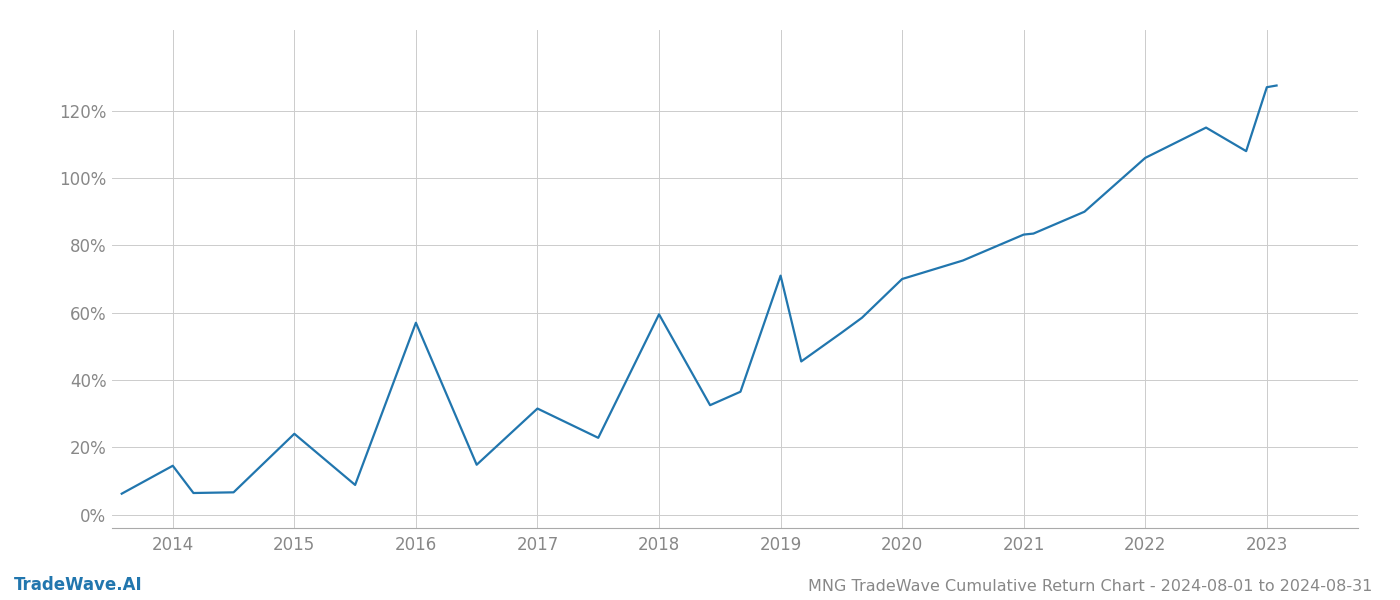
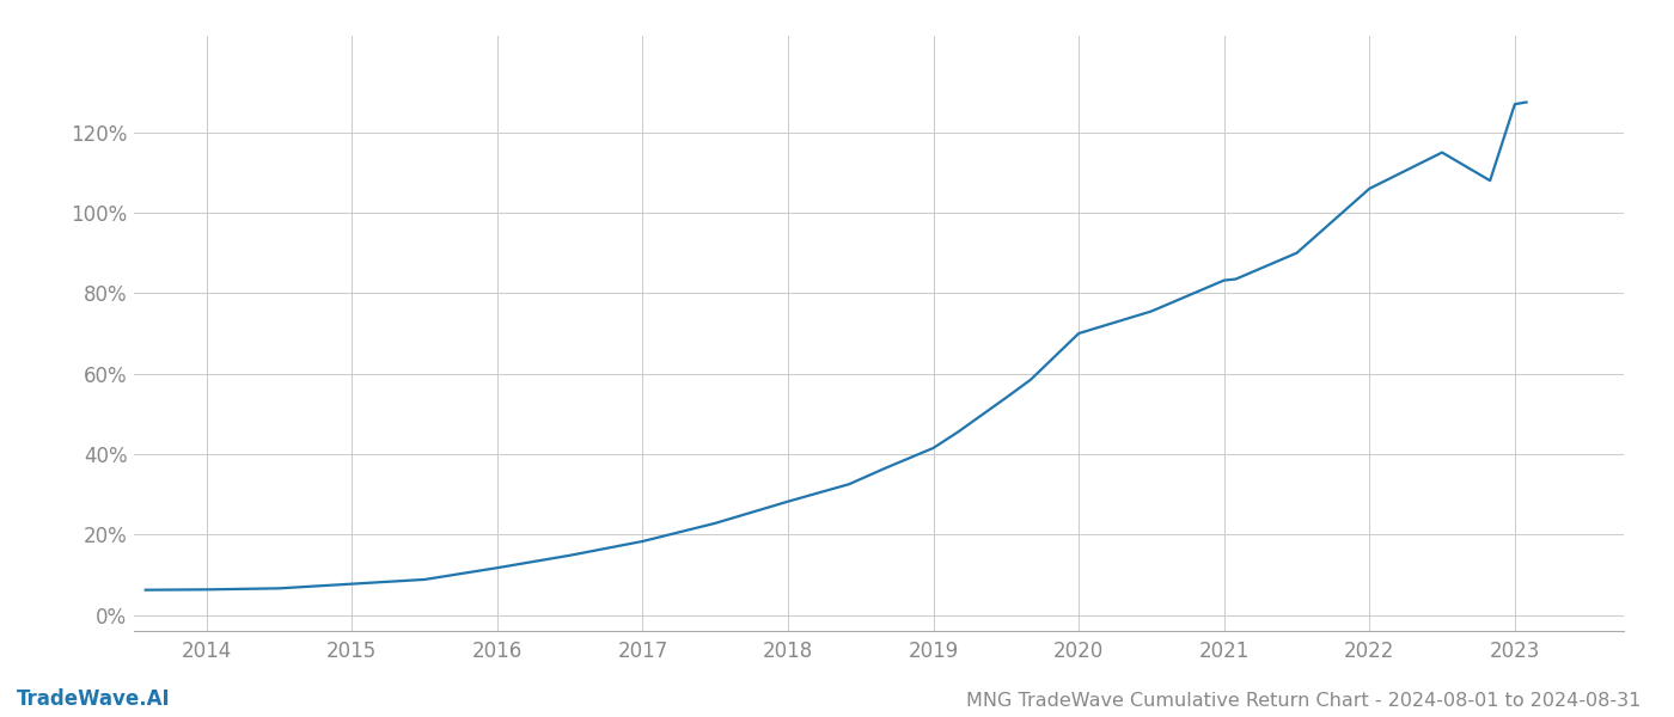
2014: 14.5% -> 6.3%
2015: 24.0% -> 7.7%
2016: 57.0% -> 11.7%
2017: 31.5% -> 18.3%
2018: 59.5% -> 28.2%
2019: 71.0% -> 41.5%
